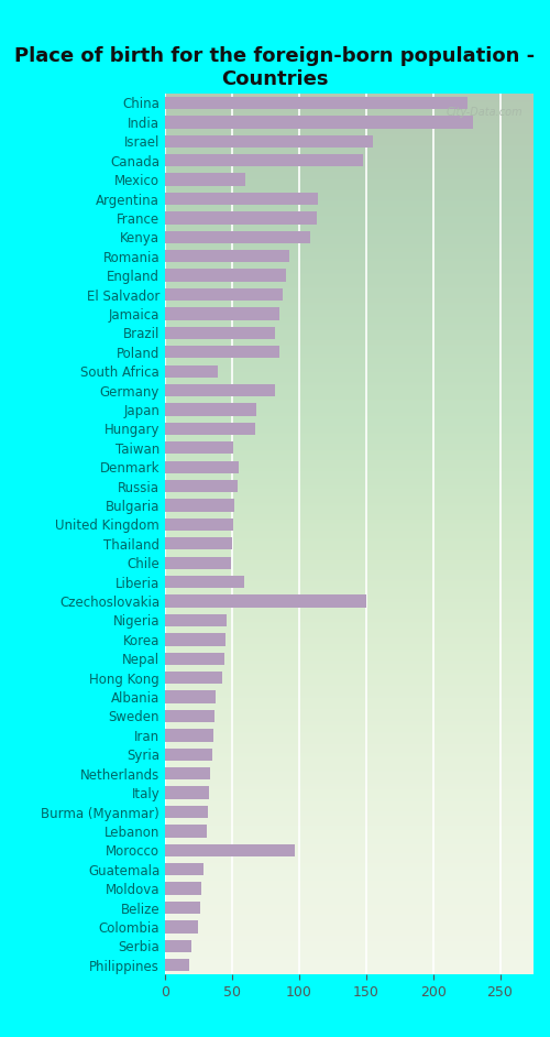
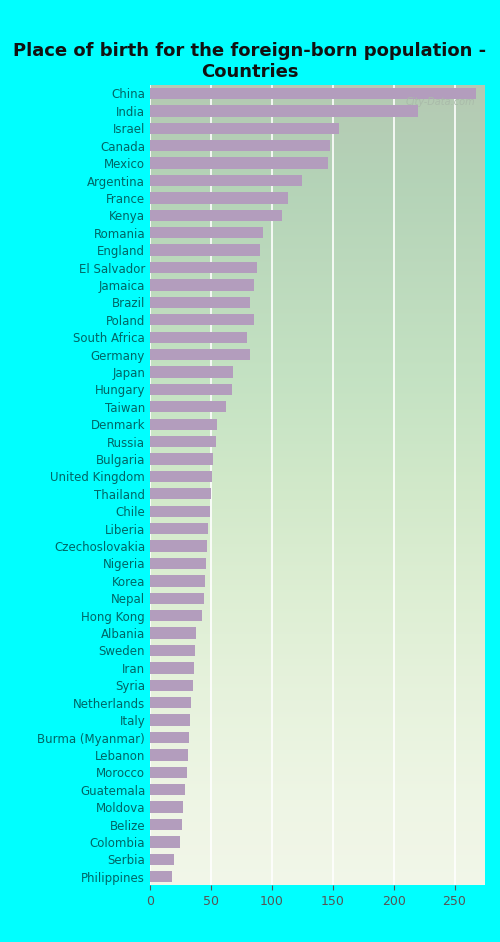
China: 226 -> 268
India: 230 -> 220
Mexico: 60 -> 146
Argentina: 114 -> 125
South Africa: 39 -> 80
Taiwan: 51 -> 62
Liberia: 59 -> 48
Czechoslovakia: 150 -> 47
Morocco: 97 -> 30
